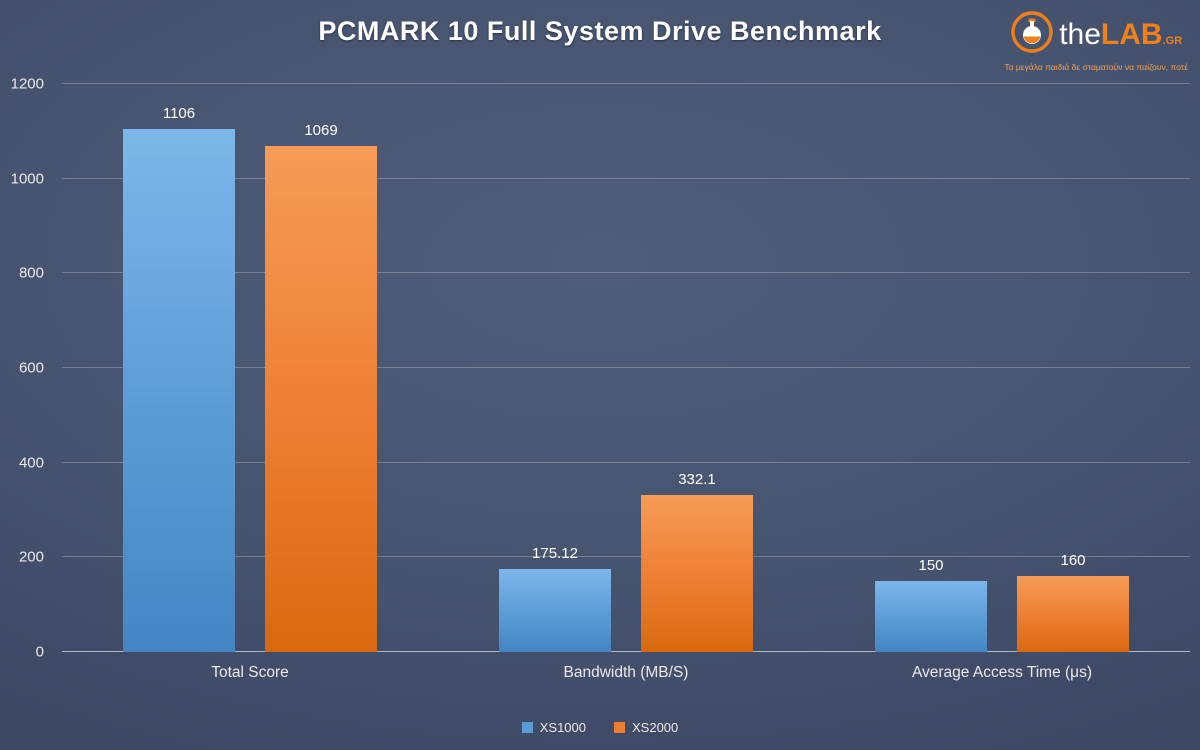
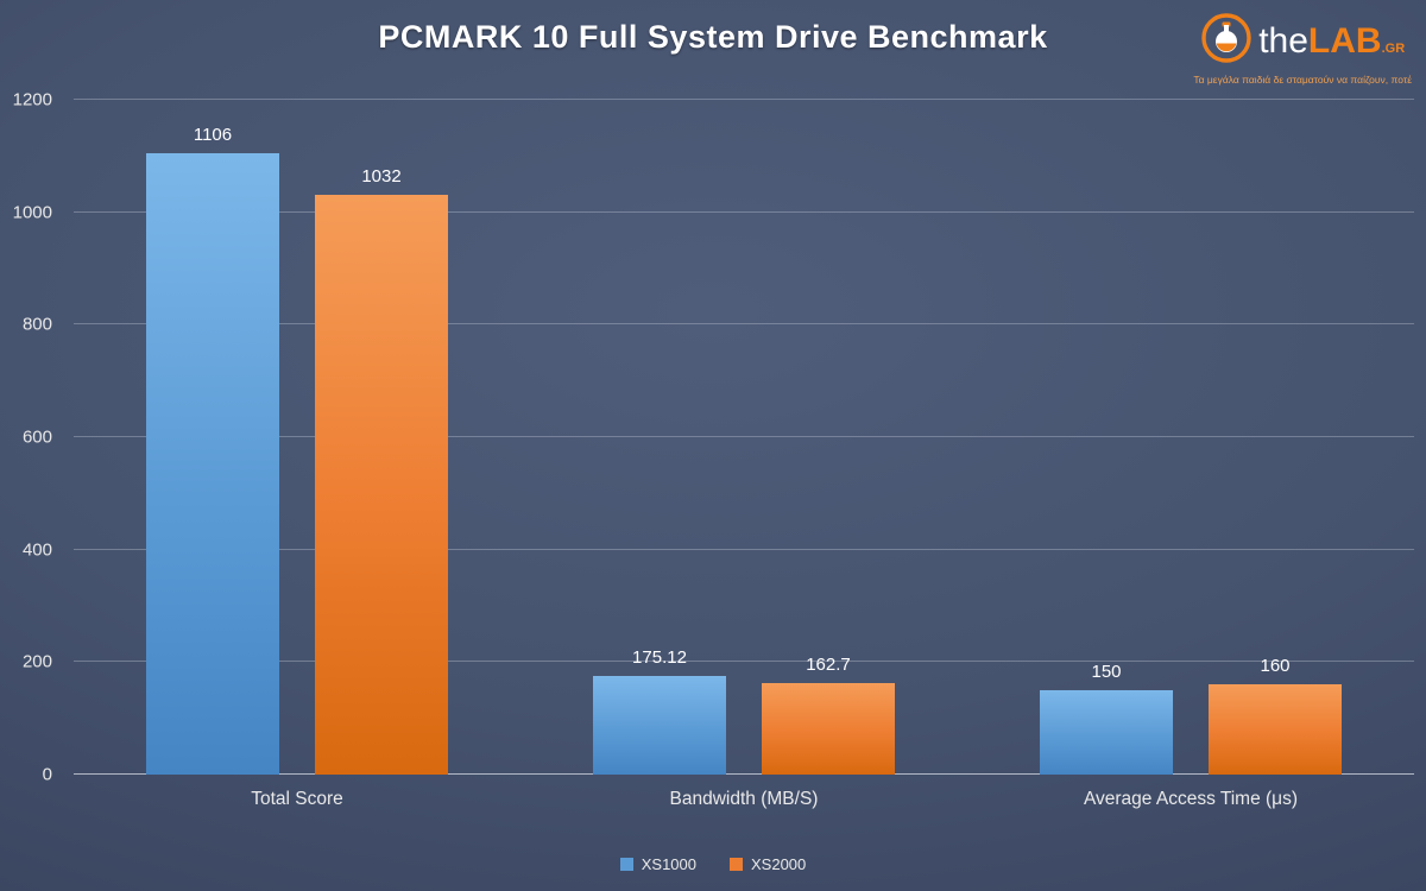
XS2000/Total Score: 1069 -> 1032
XS2000/Bandwidth (MB/S): 332.1 -> 162.7
